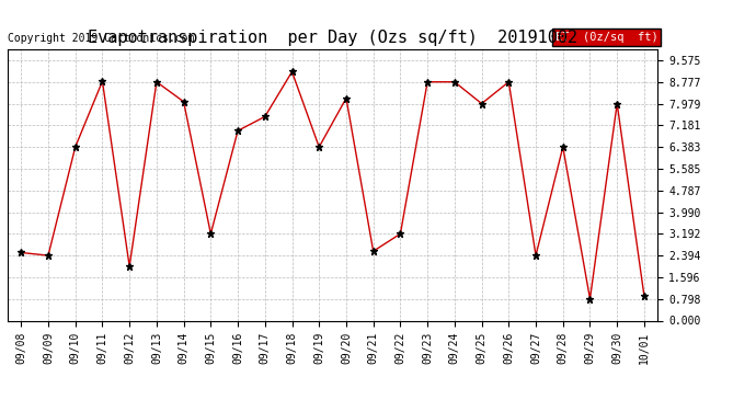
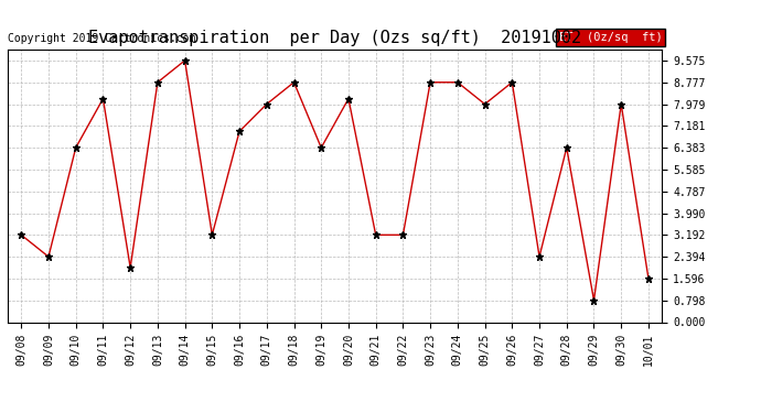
09/08: 2.50 -> 3.19
09/11: 8.80 -> 8.18
09/14: 8.05 -> 9.57
09/17: 7.50 -> 7.98
09/18: 9.15 -> 8.78
09/21: 2.55 -> 3.19
10/01: 0.90 -> 1.60
